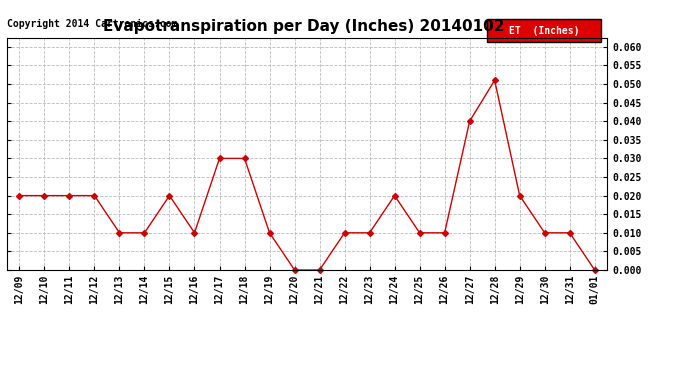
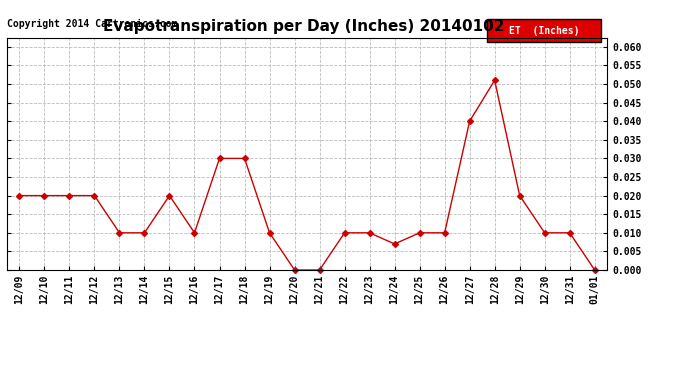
12/24: 0.020 -> 0.007
